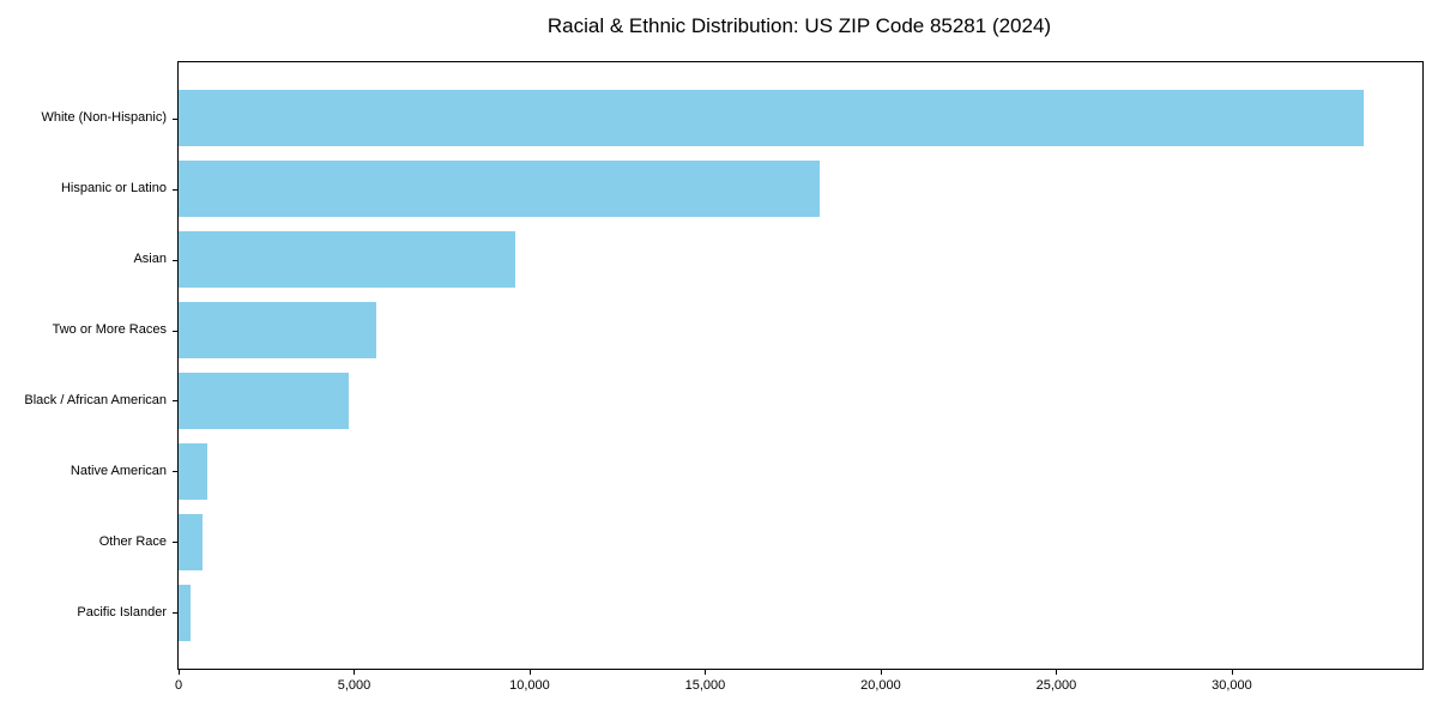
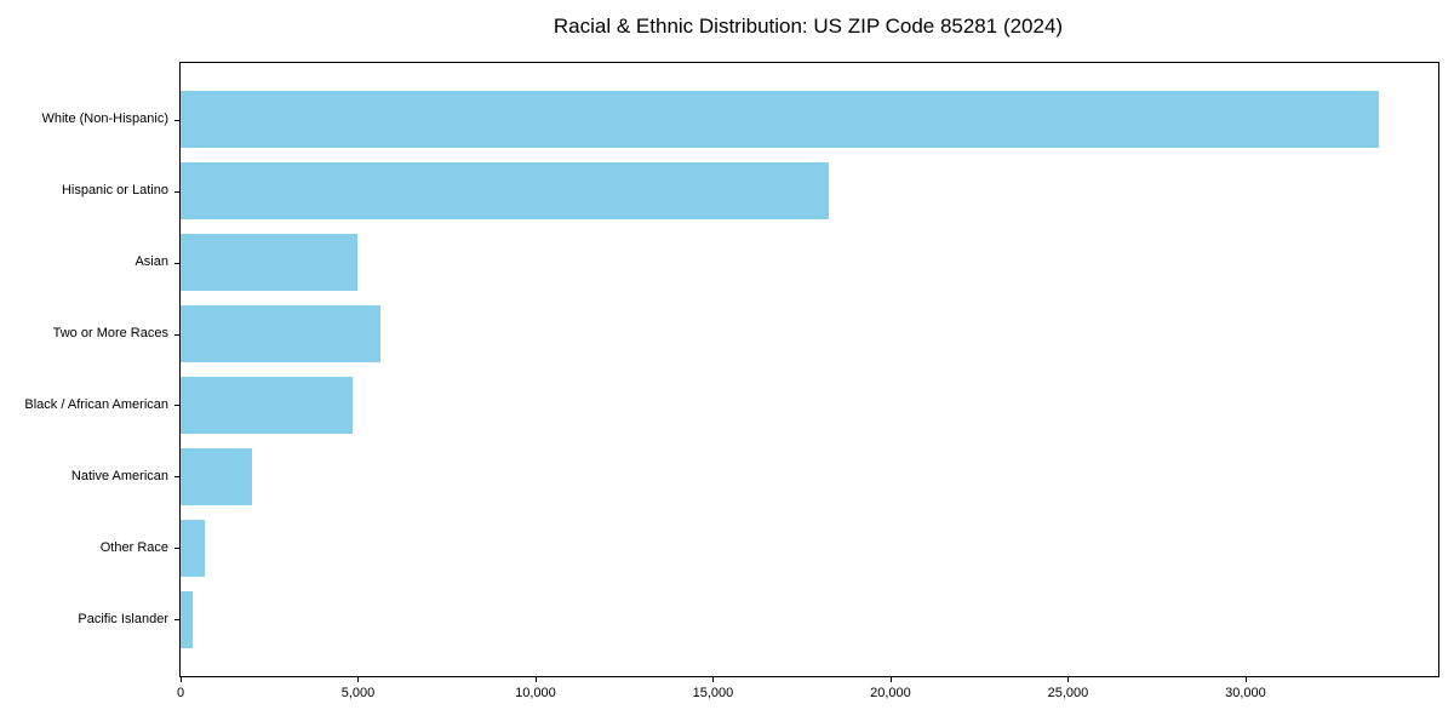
Asian: 9600 -> 5000
Native American: 800 -> 2000
